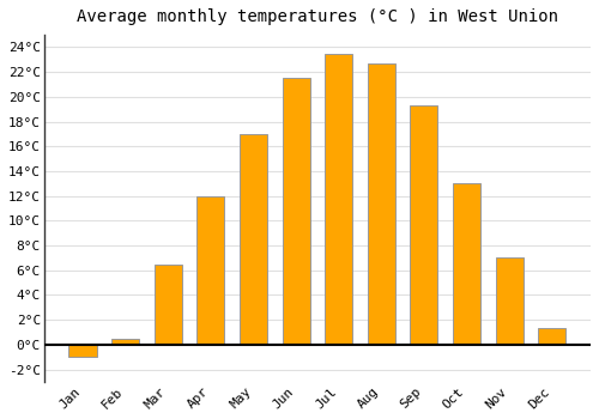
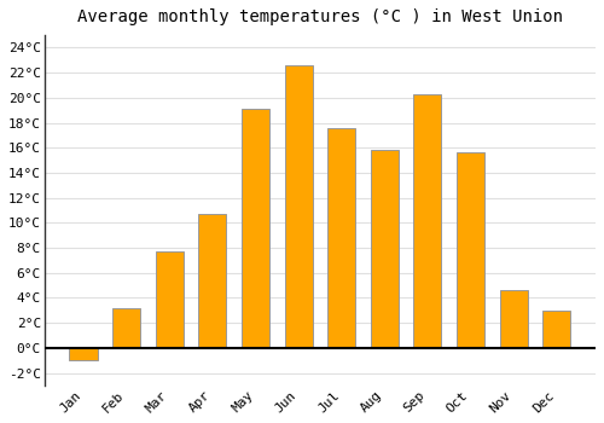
Feb: 0.5°C -> 3.2°C
Mar: 6.5°C -> 7.7°C
Apr: 12.0°C -> 10.7°C
May: 17.0°C -> 19.1°C
Jun: 21.5°C -> 22.6°C
Jul: 23.5°C -> 17.6°C
Aug: 22.7°C -> 15.8°C
Sep: 19.3°C -> 20.3°C
Oct: 13.0°C -> 15.6°C
Nov: 7.0°C -> 4.6°C
Dec: 1.3°C -> 3.0°C
